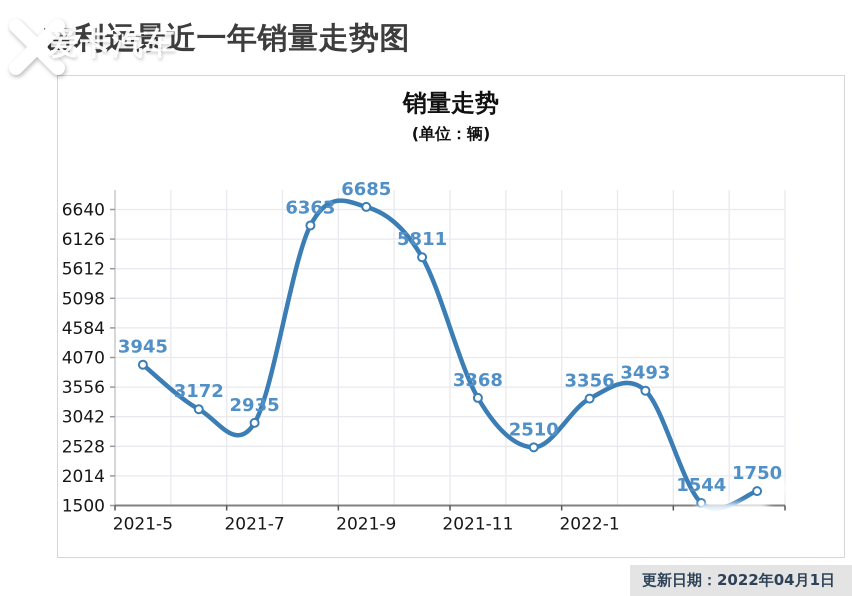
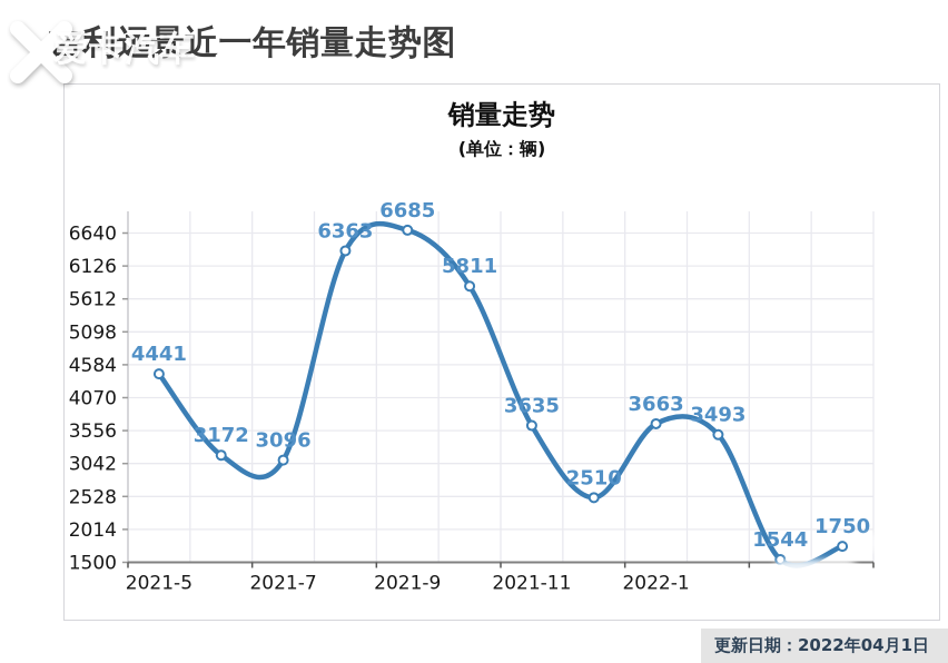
2021-5: 3945 -> 4441
2021-7: 2935 -> 3096
2021-11: 3368 -> 3635
2022-1: 3356 -> 3663
